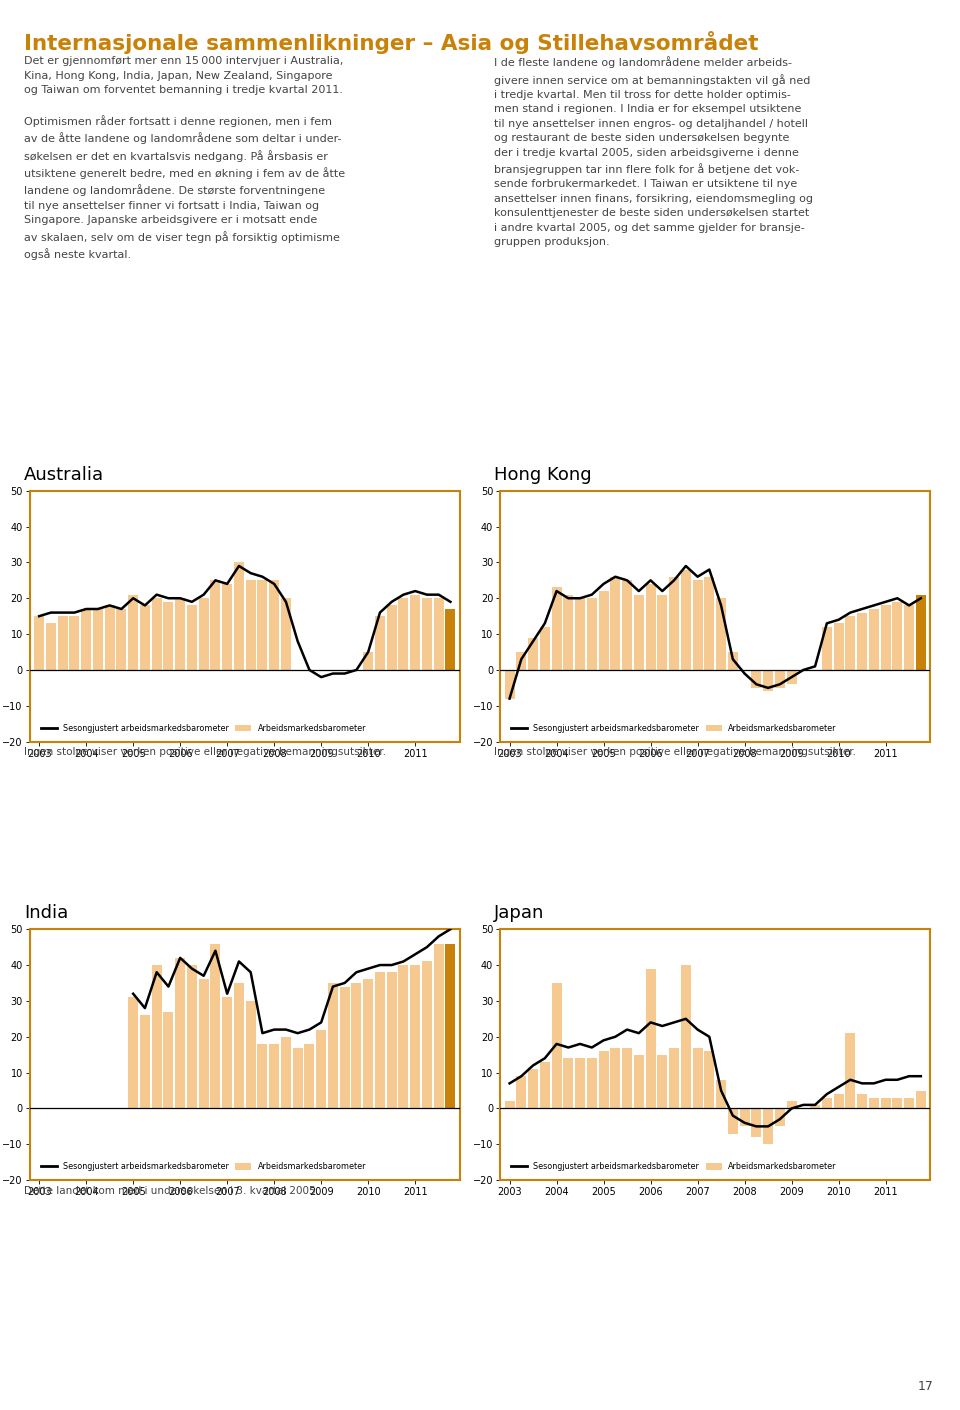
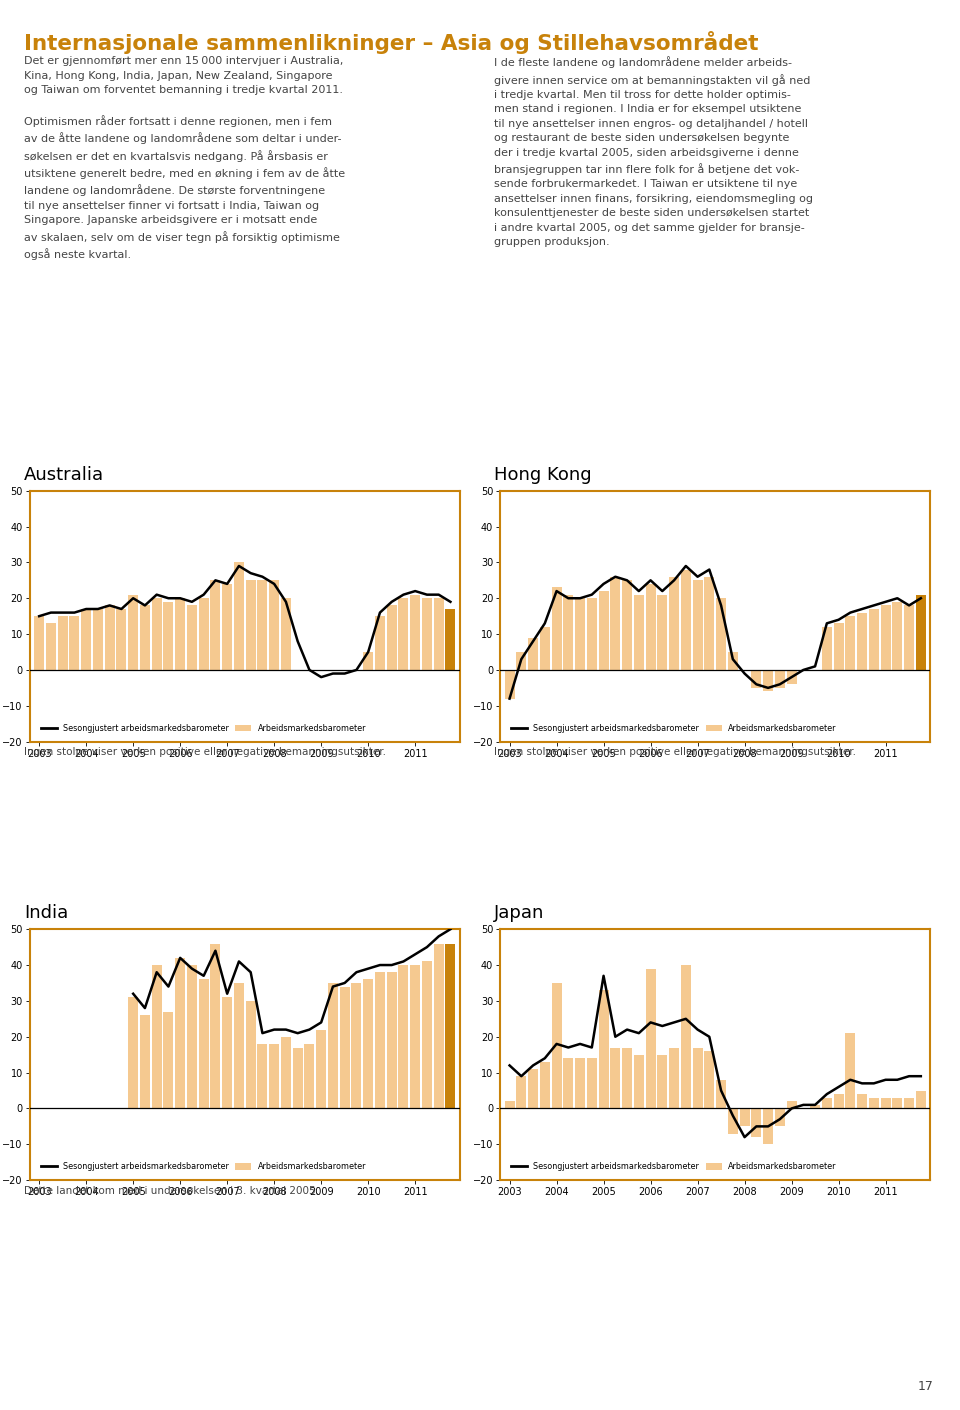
Sesongjustert arbeidsmarkedsbarometer/2003: 7 -> 12
Arbeidsmarkedsbarometer/2005: 16 -> 33
Sesongjustert arbeidsmarkedsbarometer/2005: 19 -> 37
Sesongjustert arbeidsmarkedsbarometer/2008: -4 -> -8
